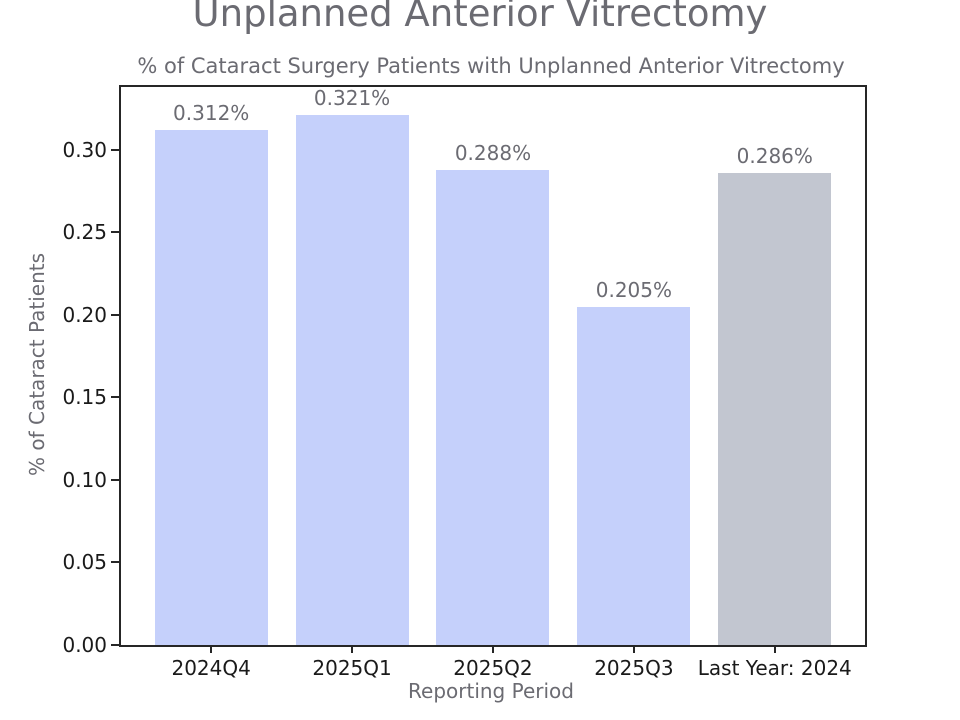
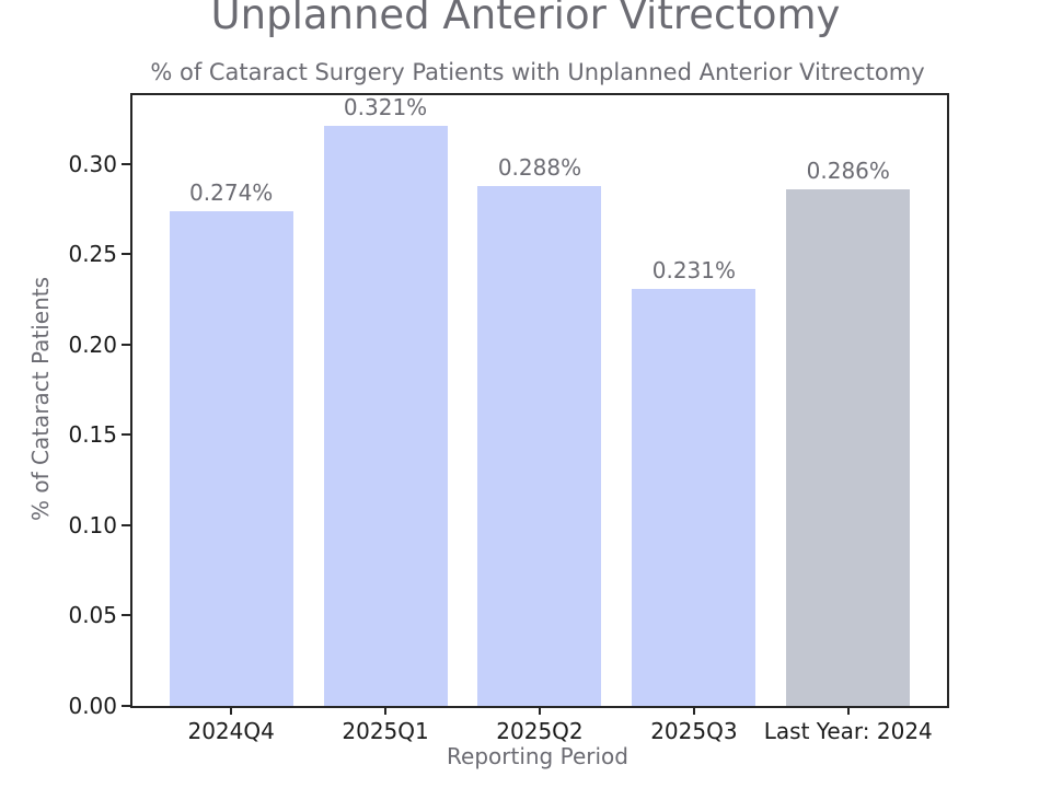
2024Q4: 0.312% -> 0.274%
2025Q3: 0.205% -> 0.231%
